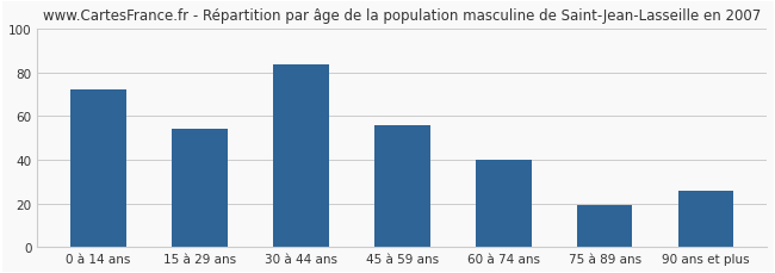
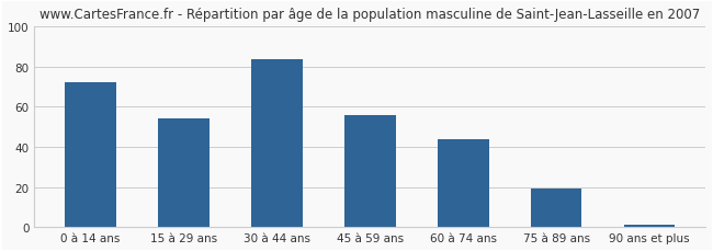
60 à 74 ans: 40 -> 44
90 ans et plus: 26 -> 1
